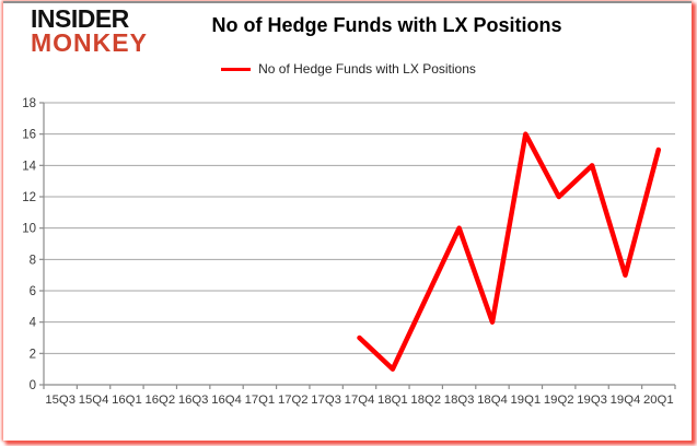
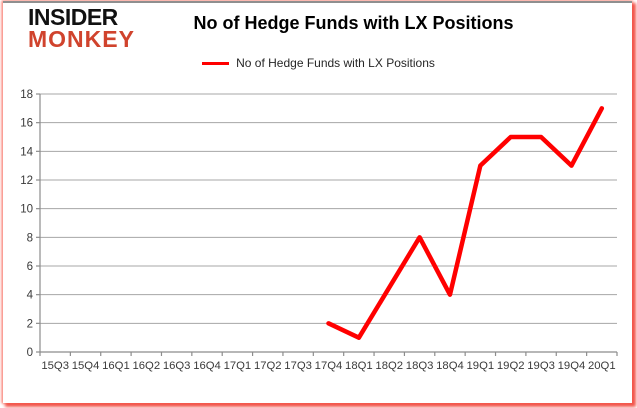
17Q4: 3 -> 2
18Q3: 10 -> 8
19Q1: 16 -> 13
19Q2: 12 -> 15
19Q3: 14 -> 15
19Q4: 7 -> 13
20Q1: 15 -> 17
